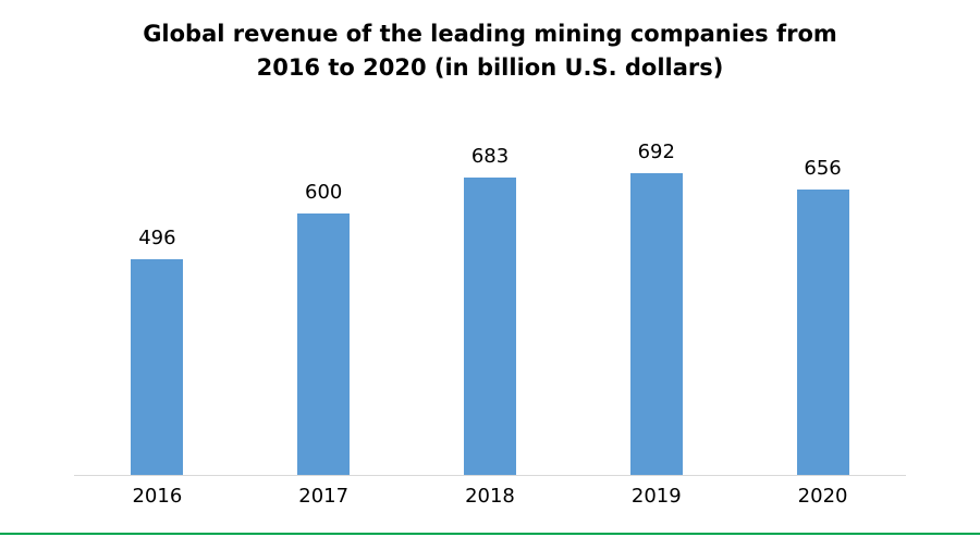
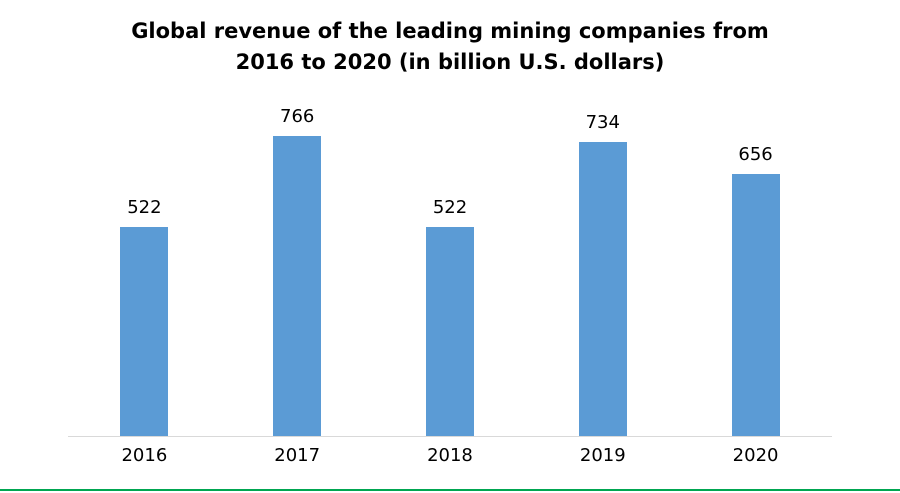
2016: 496 -> 522
2017: 600 -> 766
2018: 683 -> 522
2019: 692 -> 734
